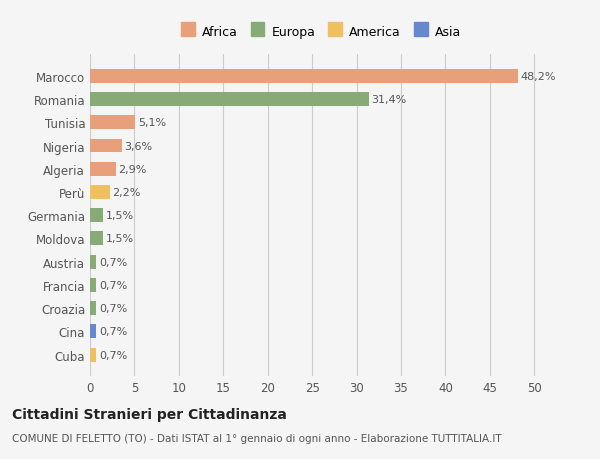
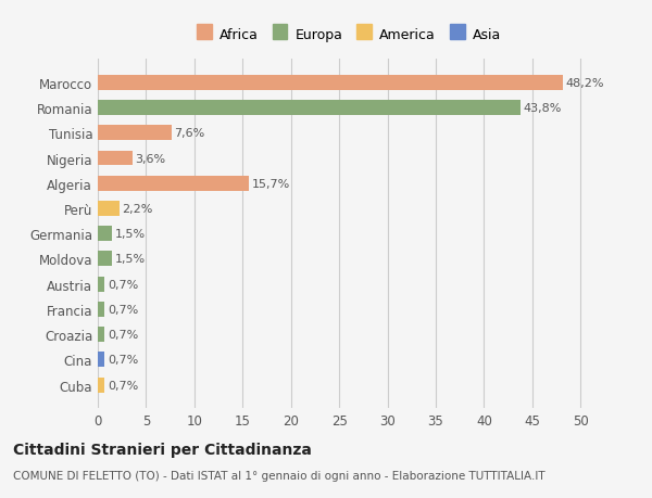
Romania: 31,4% -> 43,8%
Tunisia: 5,1% -> 7,6%
Algeria: 2,9% -> 15,7%
